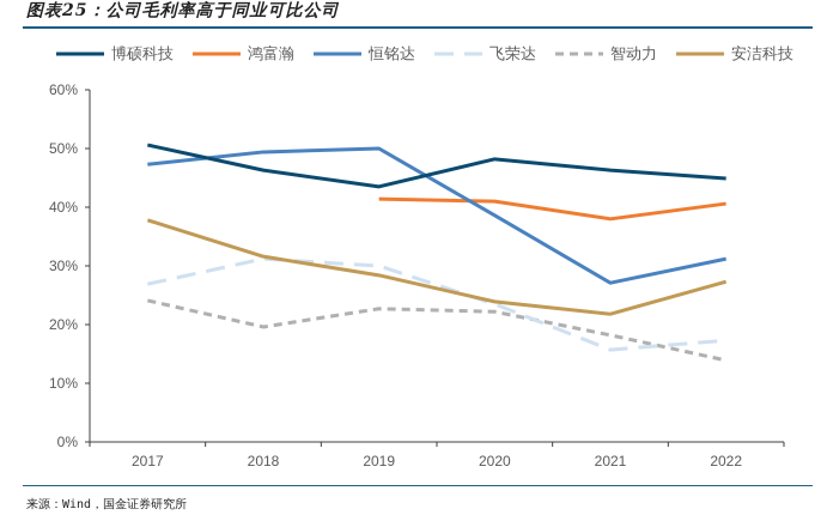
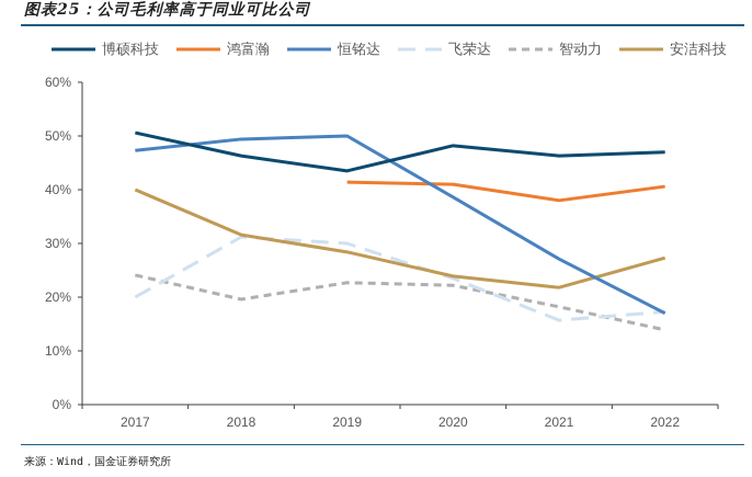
飞荣达/2017: 27% -> 20%
安洁科技/2017: 38% -> 40%
博硕科技/2022: 45% -> 47%
恒铭达/2022: 31% -> 17%
